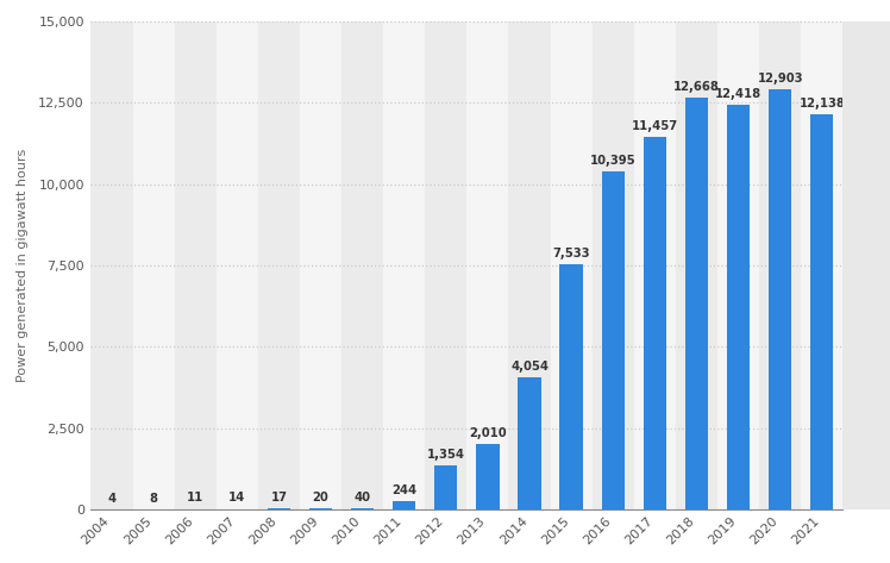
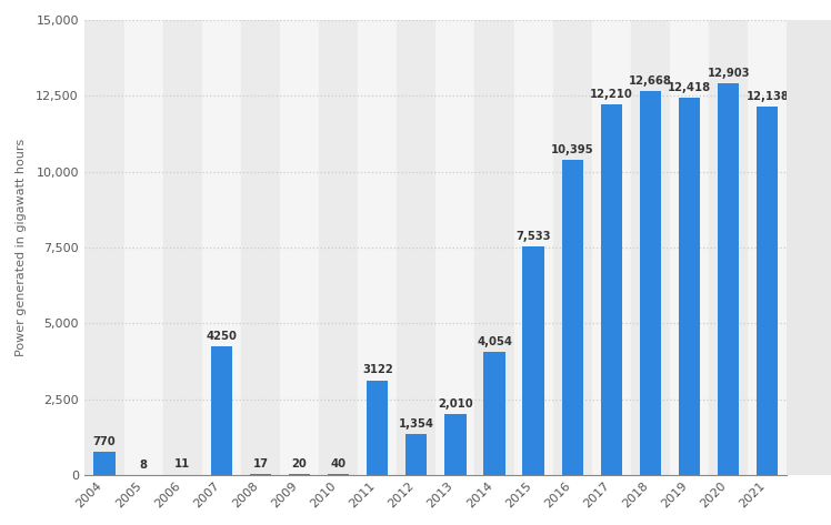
2004: 4 -> 770
2007: 14 -> 4250
2011: 244 -> 3122
2017: 11,457 -> 12,210
